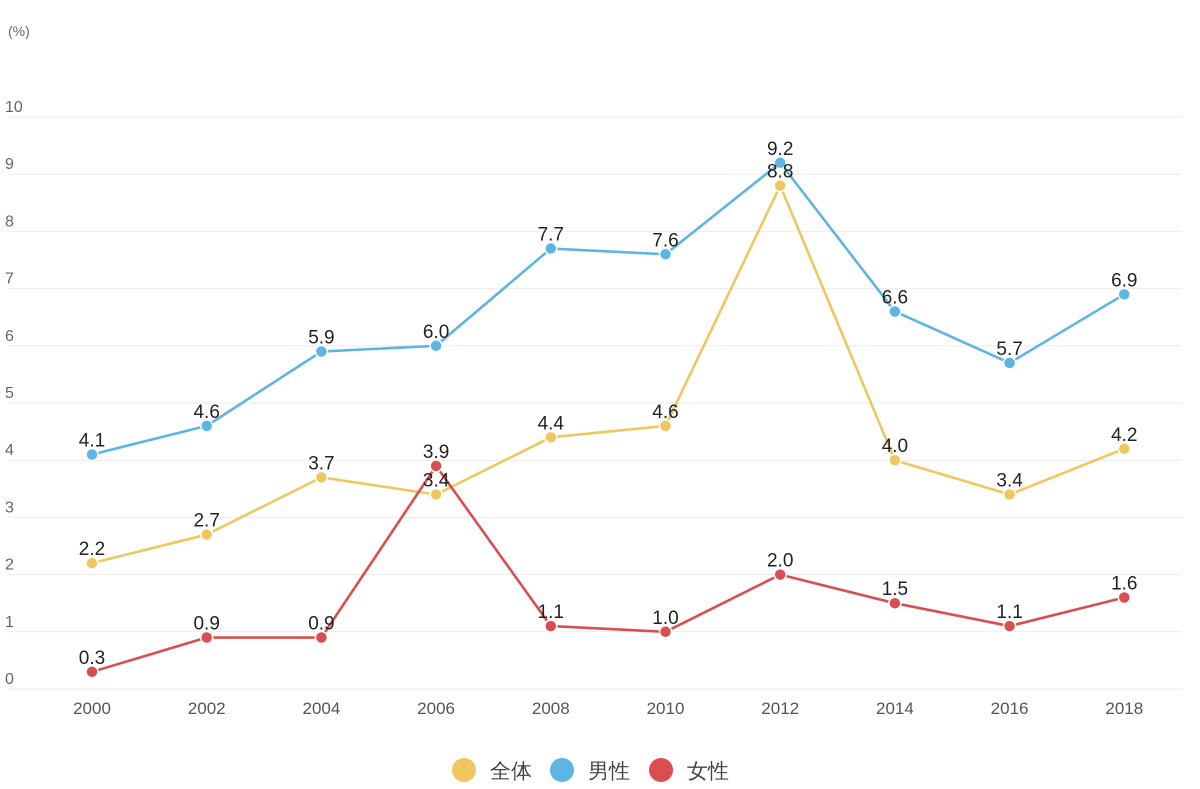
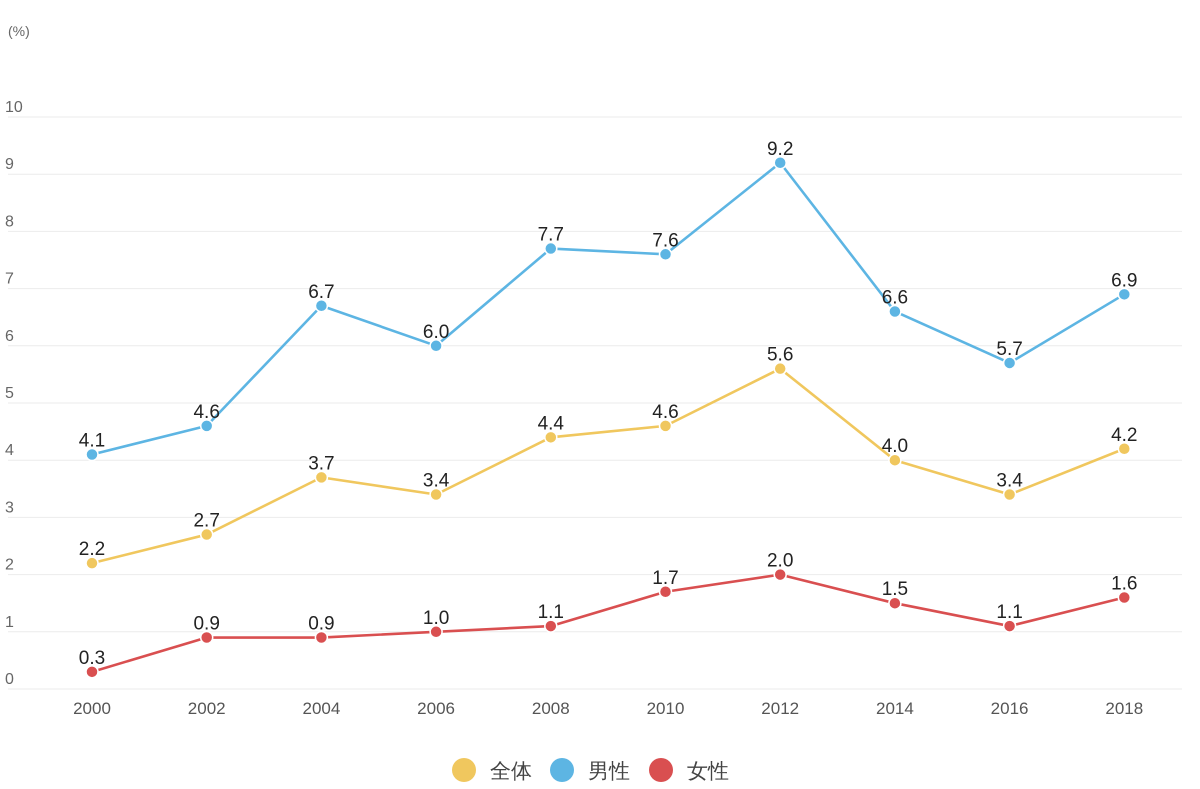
男性/2004: 5.9 -> 6.7
女性/2006: 3.9 -> 1.0
女性/2010: 1.0 -> 1.7
全体/2012: 8.8 -> 5.6
